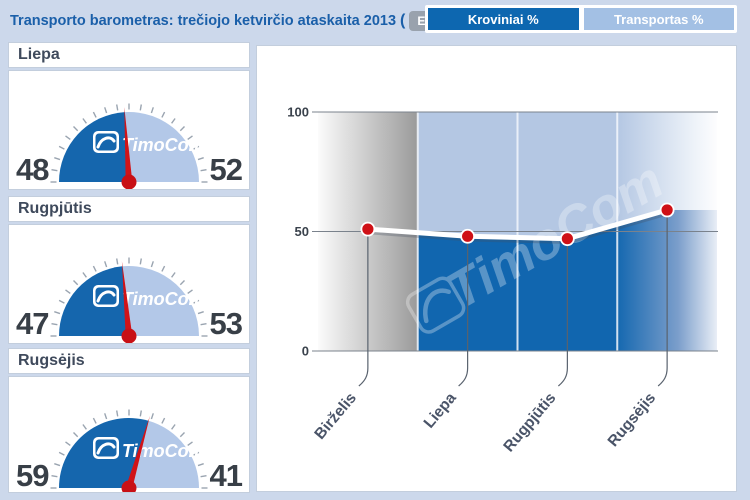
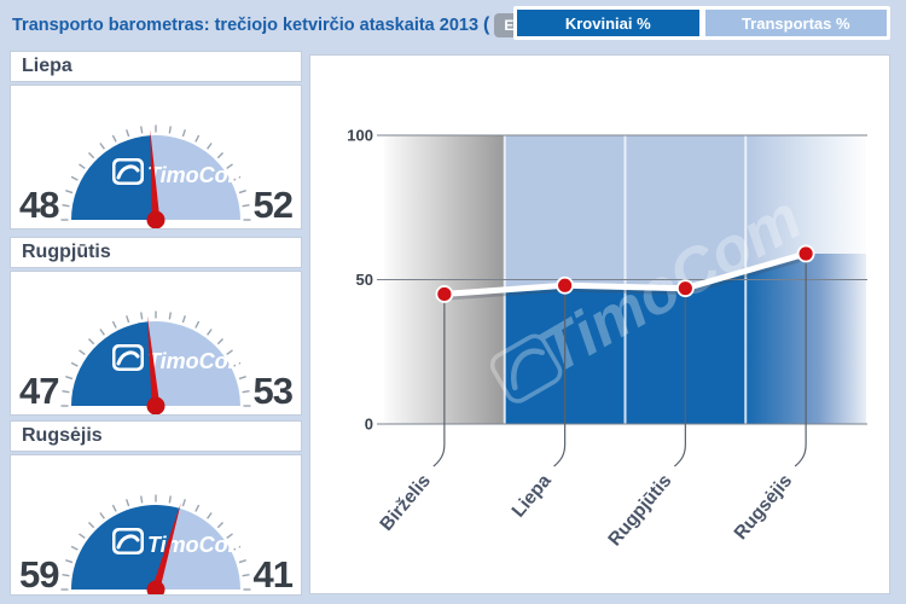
Birželis: 51 -> 45
